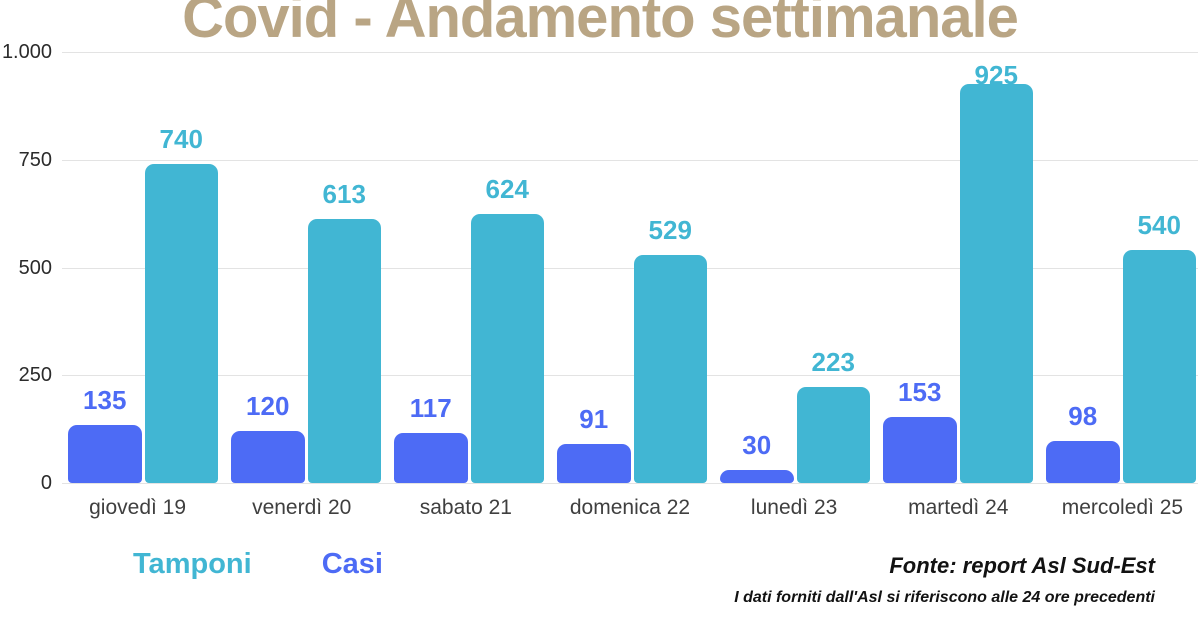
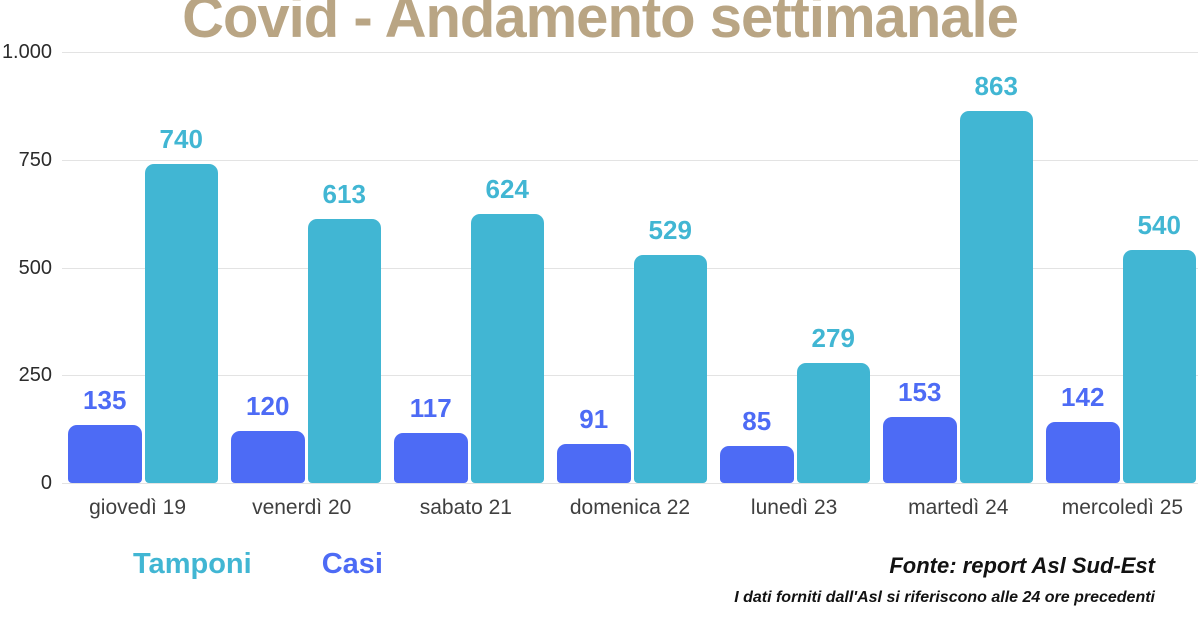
Casi/lunedì 23: 30 -> 85
Tamponi/lunedì 23: 223 -> 279
Tamponi/martedì 24: 925 -> 863
Casi/mercoledì 25: 98 -> 142
